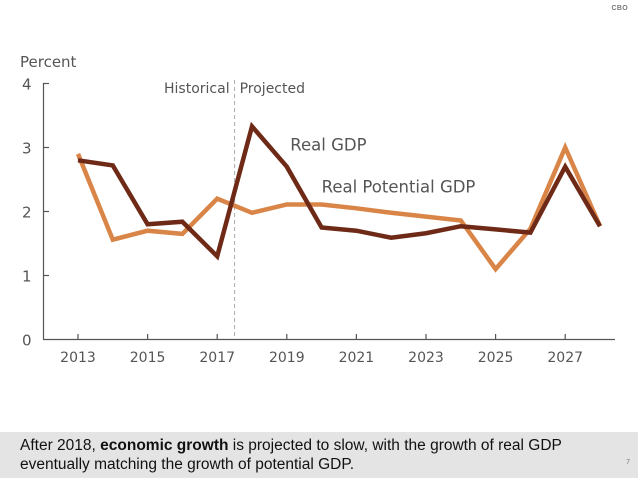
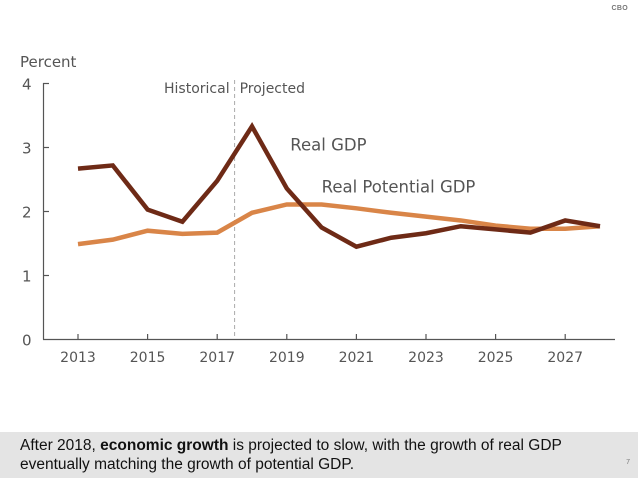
Real GDP/2013: 2.8 -> 2.7
Real Potential GDP/2013: 2.9 -> 1.5
Real GDP/2015: 1.8 -> 2.0
Real GDP/2017: 1.3 -> 2.5
Real Potential GDP/2017: 2.2 -> 1.7
Real GDP/2019: 2.7 -> 2.4
Real GDP/2021: 1.7 -> 1.4
Real Potential GDP/2025: 1.1 -> 1.8
Real GDP/2027: 2.7 -> 1.9
Real Potential GDP/2027: 3.0 -> 1.7
